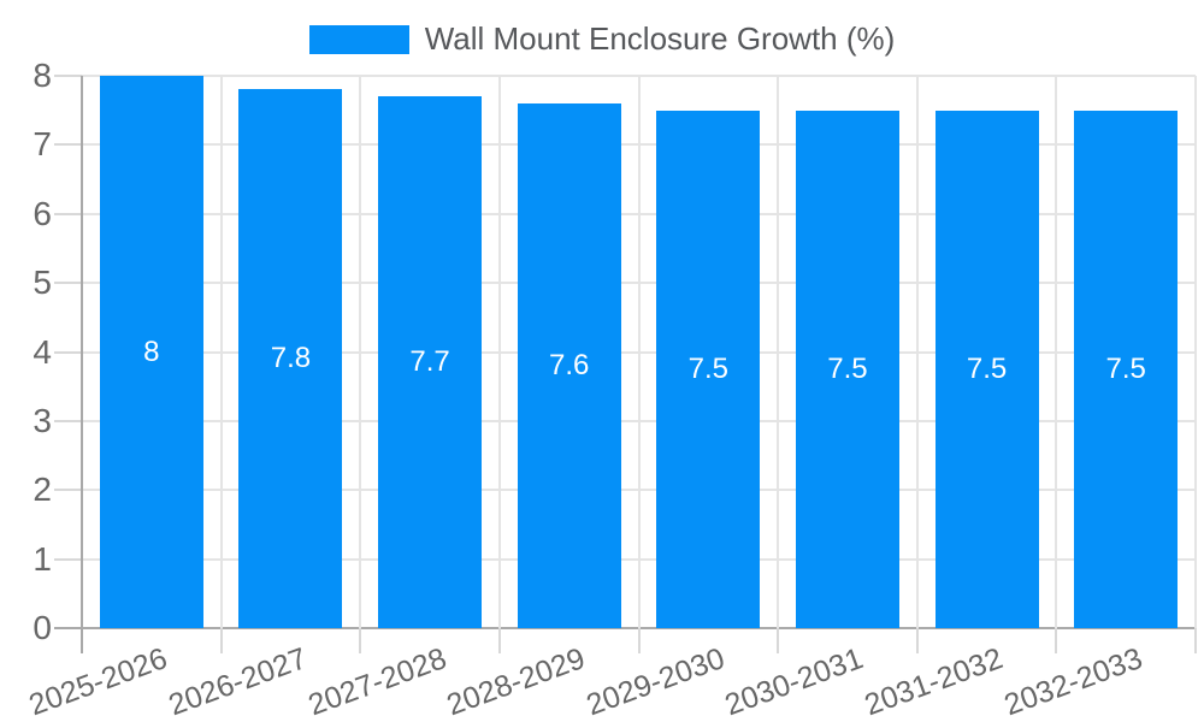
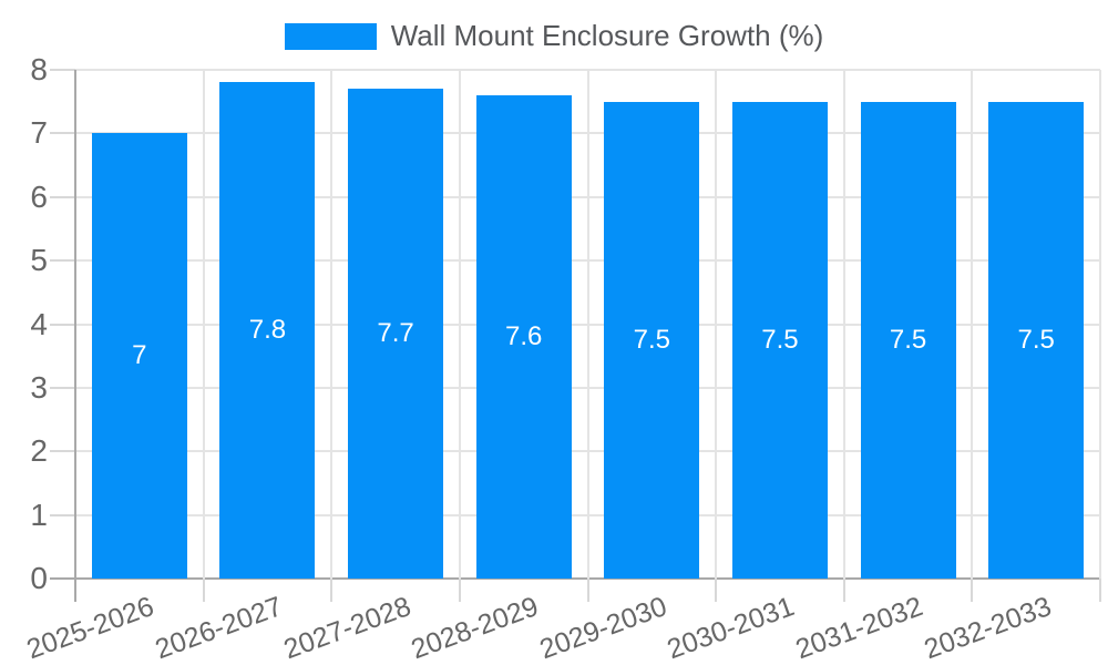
2025-2026: 8 -> 7
